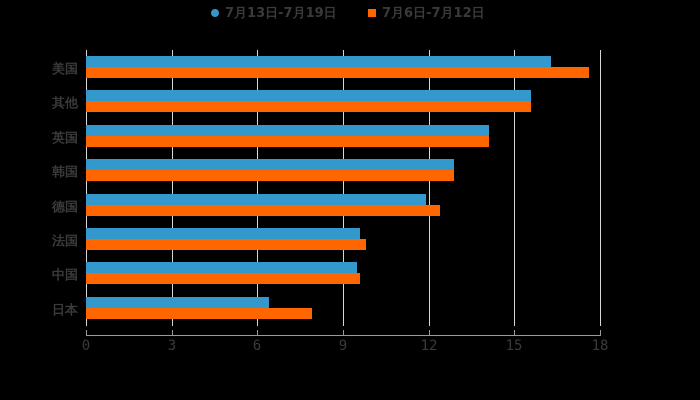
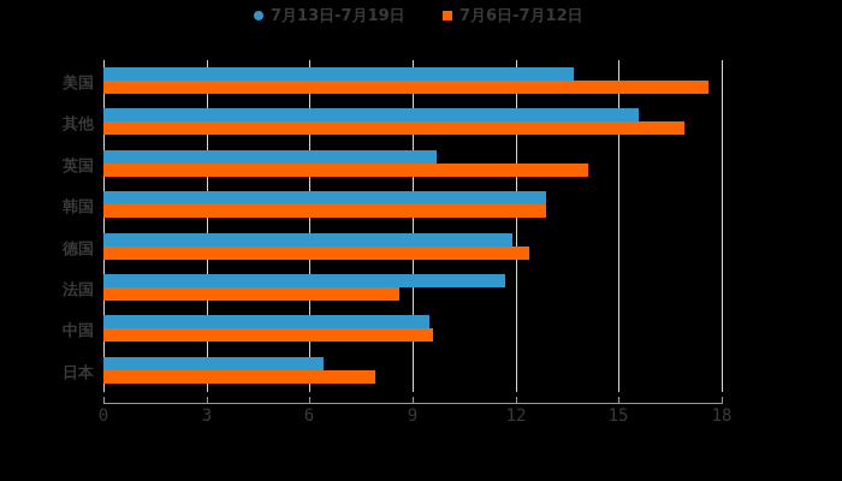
7月13日-7月19日/美国: 16.3 -> 13.7
7月6日-7月12日/其他: 15.6 -> 16.9
7月13日-7月19日/英国: 14.1 -> 9.7
7月13日-7月19日/法国: 9.6 -> 11.7
7月6日-7月12日/法国: 9.8 -> 8.6
